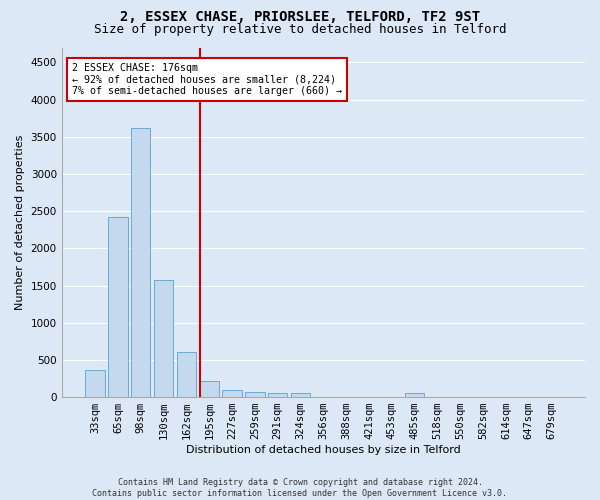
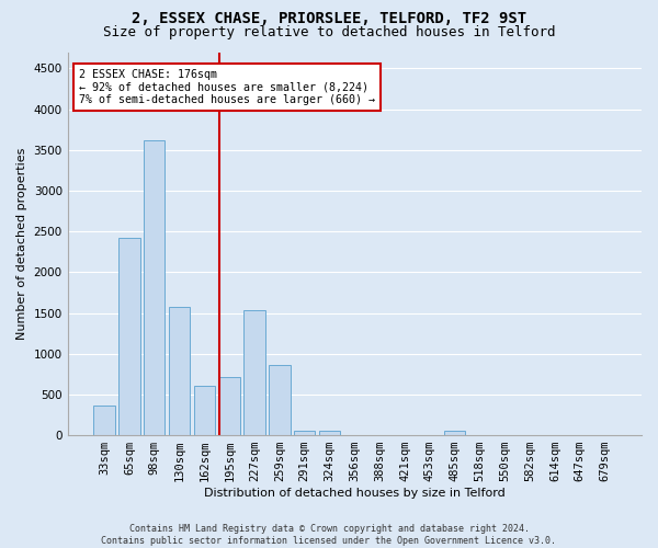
195sqm: 220 -> 720
227sqm: 100 -> 1540
259sqm: 60 -> 860
